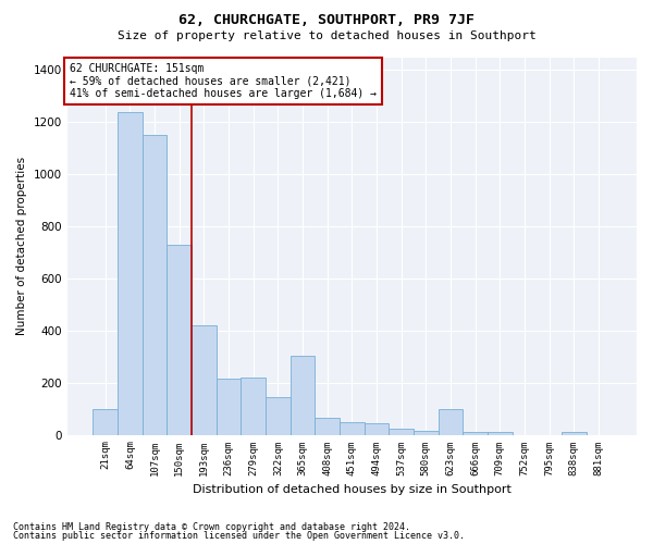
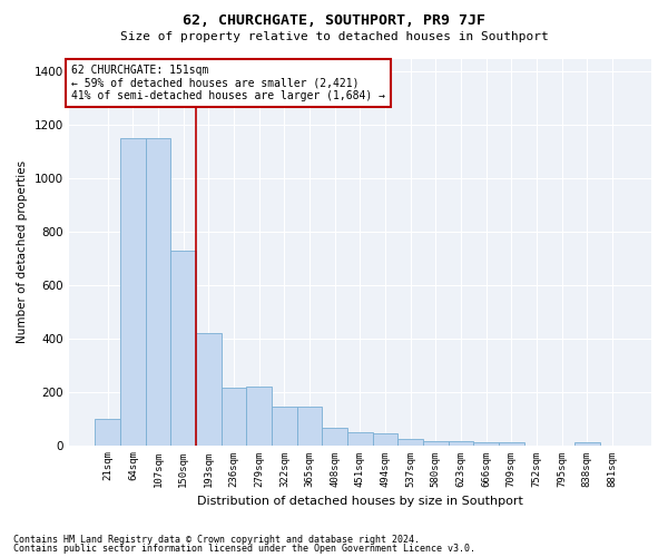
64sqm: 1240 -> 1150
365sqm: 305 -> 145
623sqm: 100 -> 15
